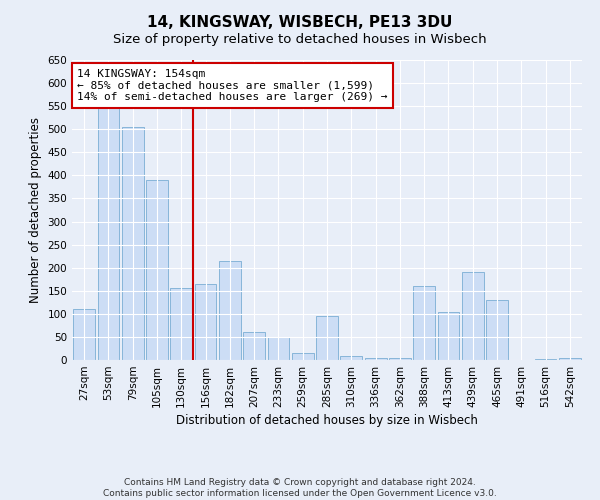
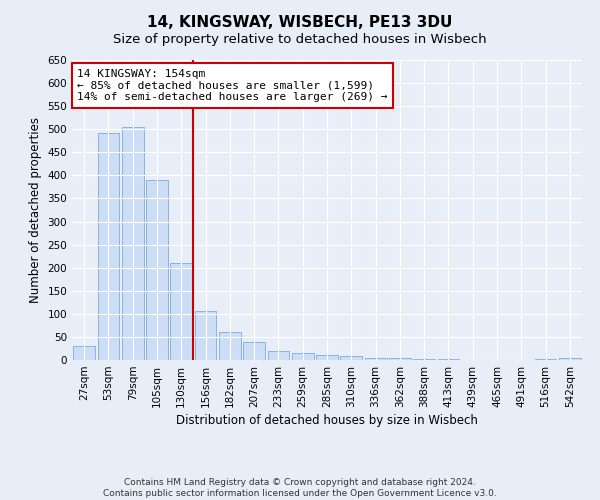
27sqm: 110 -> 30
53sqm: 545 -> 492
130sqm: 155 -> 210
156sqm: 165 -> 107
182sqm: 215 -> 60
207sqm: 60 -> 40
233sqm: 50 -> 20
285sqm: 95 -> 10
388sqm: 160 -> 3
413sqm: 105 -> 2
439sqm: 190 -> 1
465sqm: 130 -> 1
